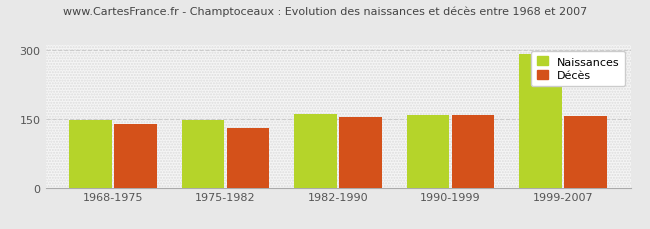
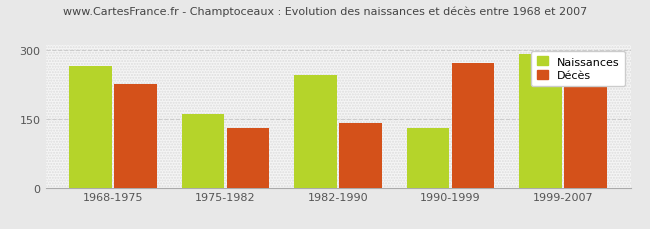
Naissances/1968-1975: 147 -> 265
Décès/1968-1975: 138 -> 225
Naissances/1975-1982: 147 -> 160
Naissances/1982-1990: 160 -> 245
Décès/1982-1990: 153 -> 140
Naissances/1990-1999: 158 -> 130
Décès/1990-1999: 158 -> 270
Décès/1999-2007: 156 -> 220
